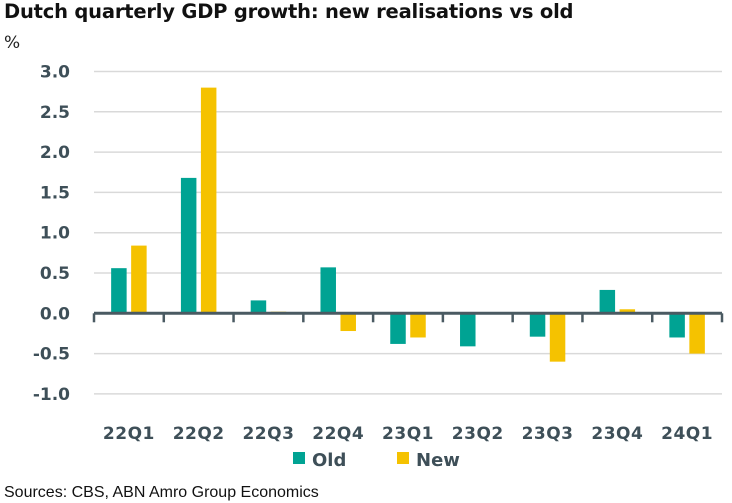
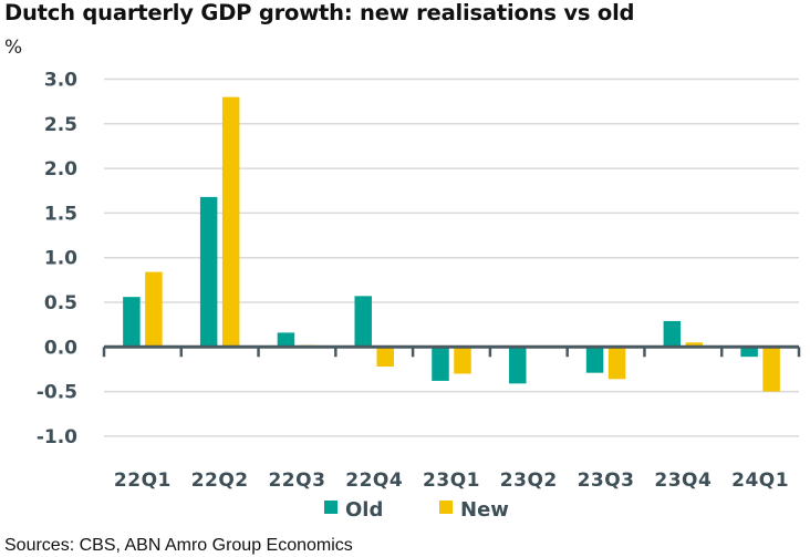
New/23Q3: -0.6 -> -0.4
Old/24Q1: -0.3 -> -0.1
